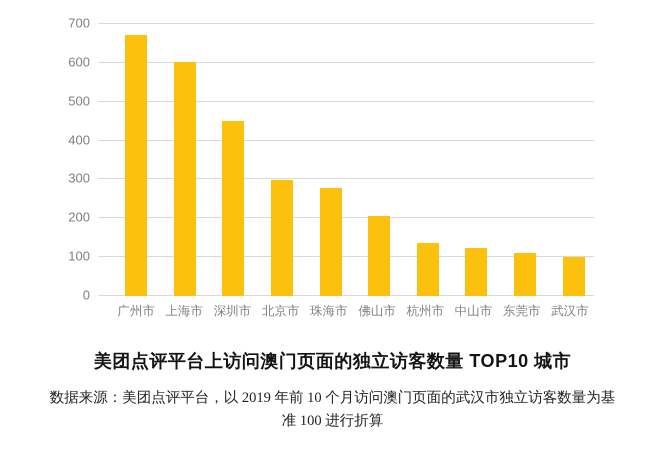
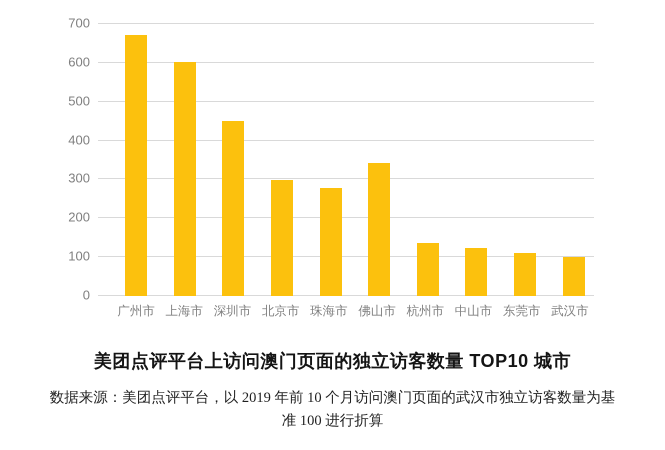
佛山市: 200 -> 340
